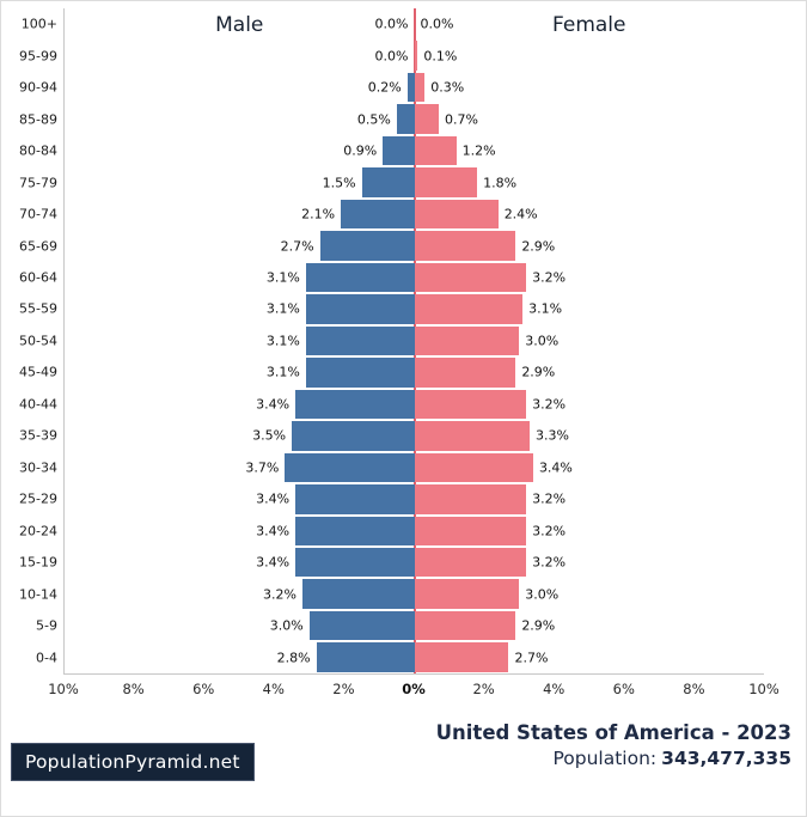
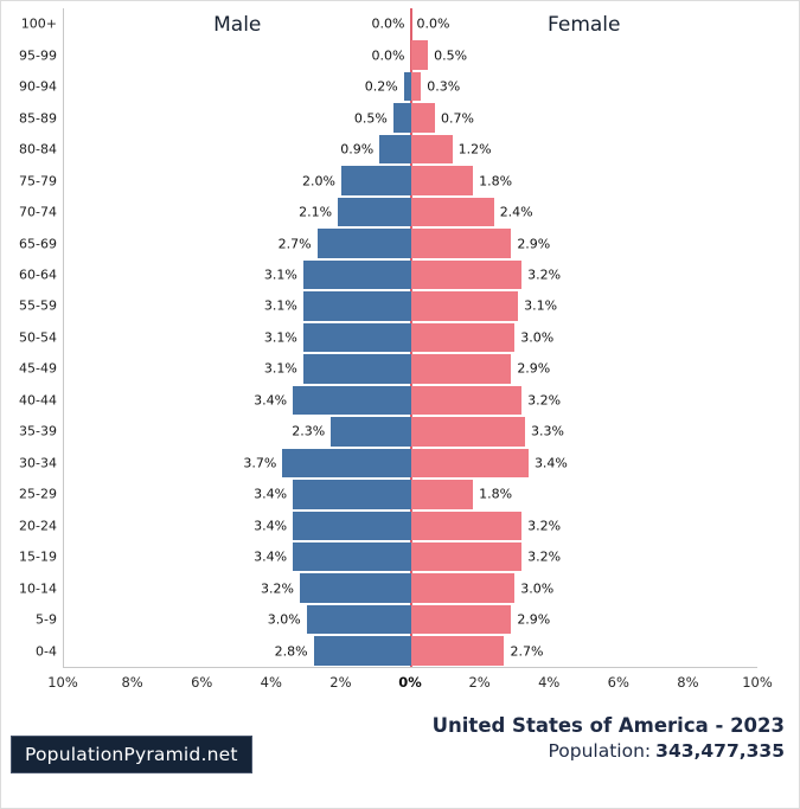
Female/95-99: 0.1% -> 0.5%
Male/75-79: 1.5% -> 2.0%
Male/35-39: 3.5% -> 2.3%
Female/25-29: 3.2% -> 1.8%
